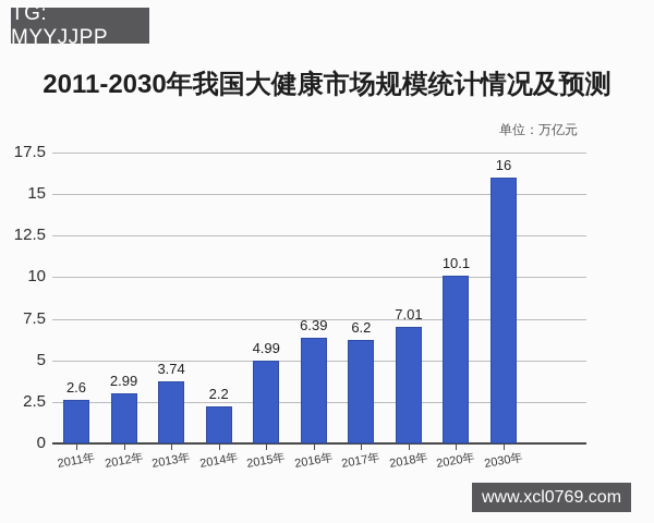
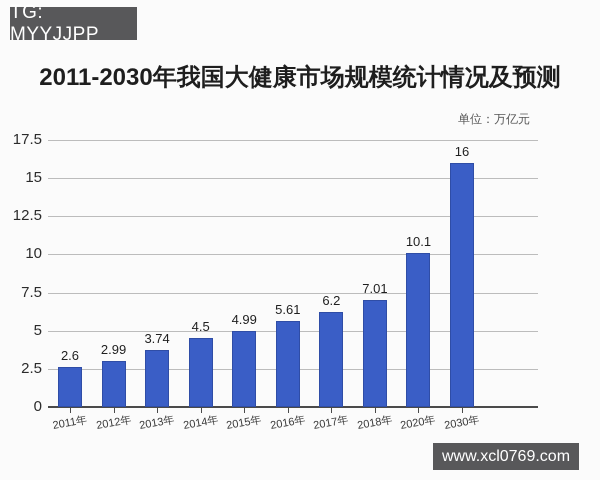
2014年: 2.2 -> 4.5
2016年: 6.39 -> 5.61
